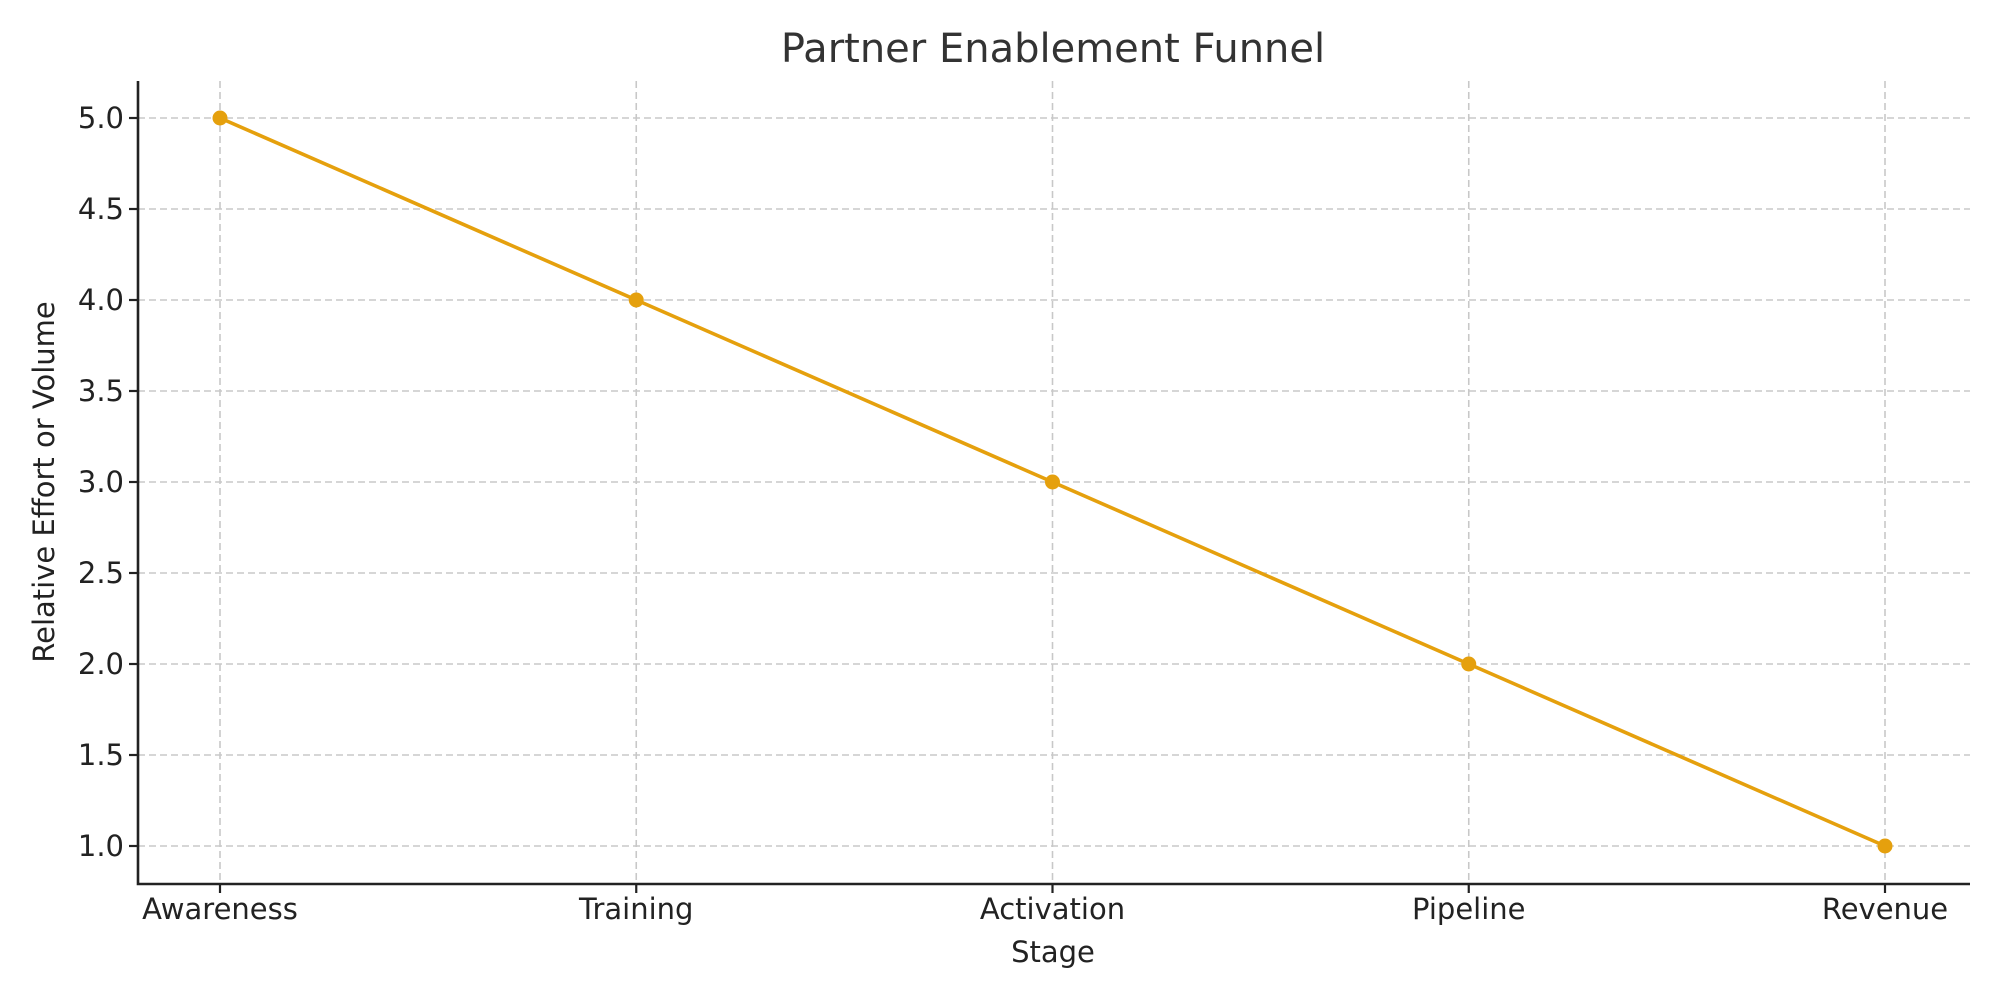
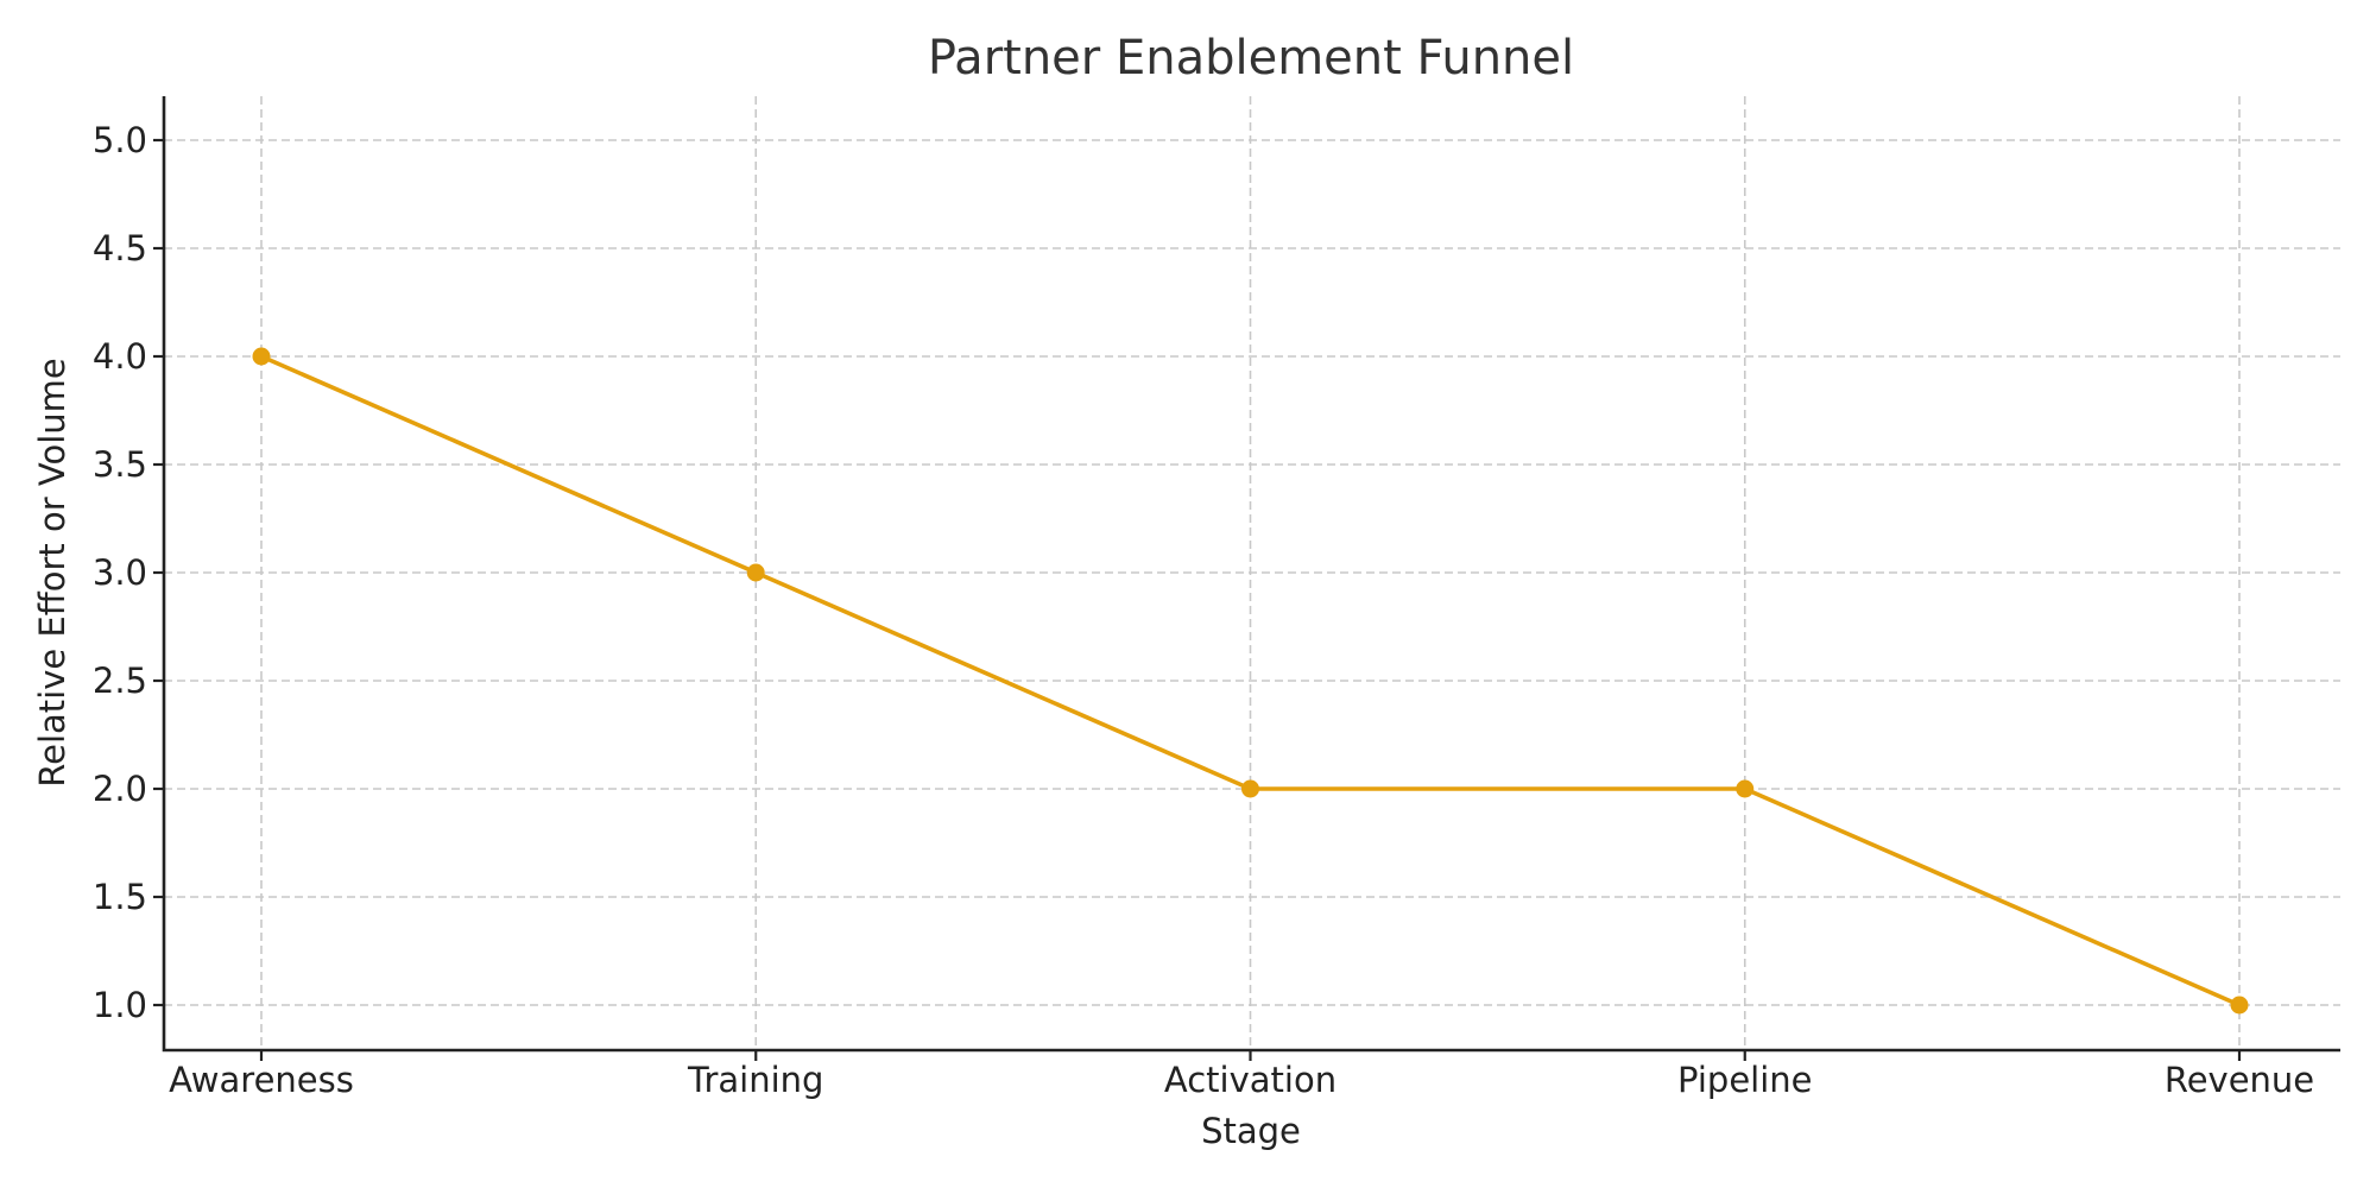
Awareness: 5 -> 4
Training: 4 -> 3
Activation: 3 -> 2
